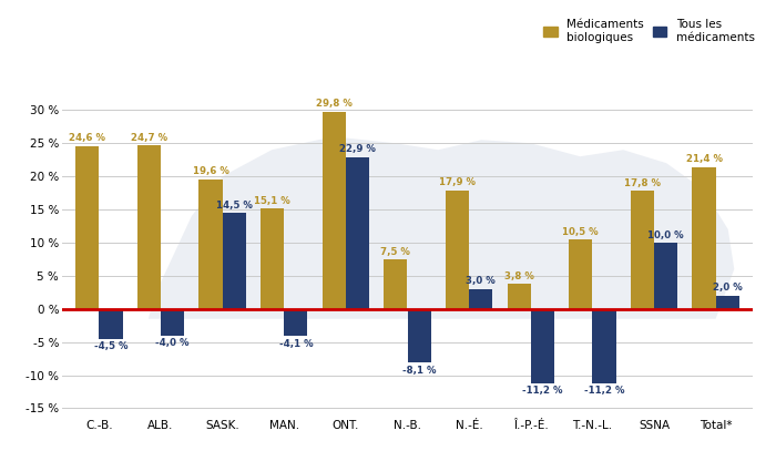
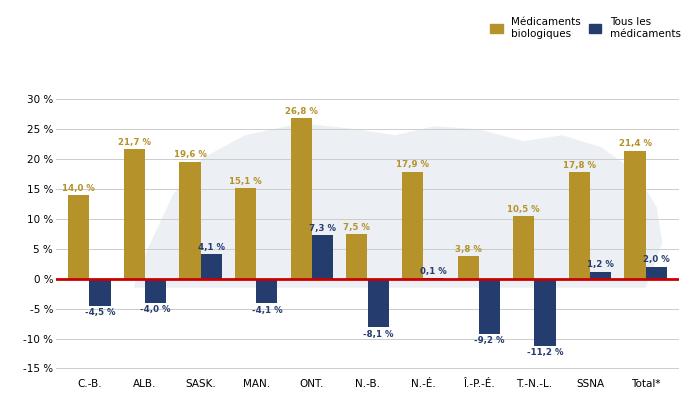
Médicaments biologiques/C.-B.: 24,6 -> 14,0
Médicaments biologiques/ALB.: 24,7 -> 21,7
Tous les médicaments/SASK.: 14,5 -> 4,1
Médicaments biologiques/ONT.: 29,8 -> 26,8
Tous les médicaments/ONT.: 22,9 -> 7,3
Tous les médicaments/N.-É.: 3,0 -> 0,1
Tous les médicaments/Î.-P.-É.: -11,2 -> -9,2
Tous les médicaments/SSNA: 10,0 -> 1,2
